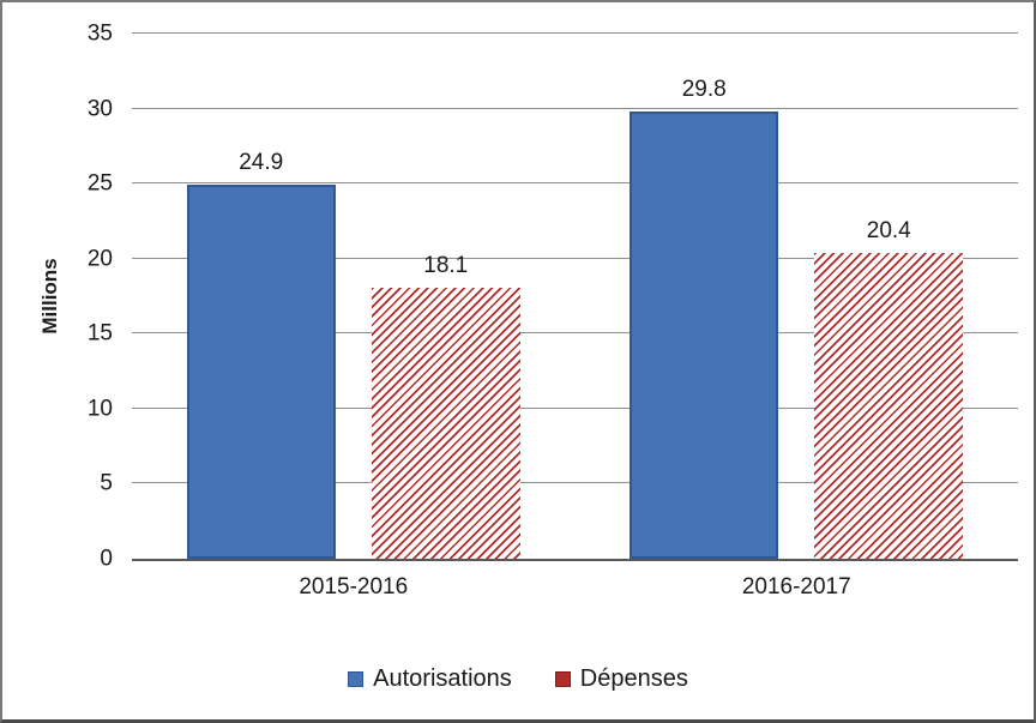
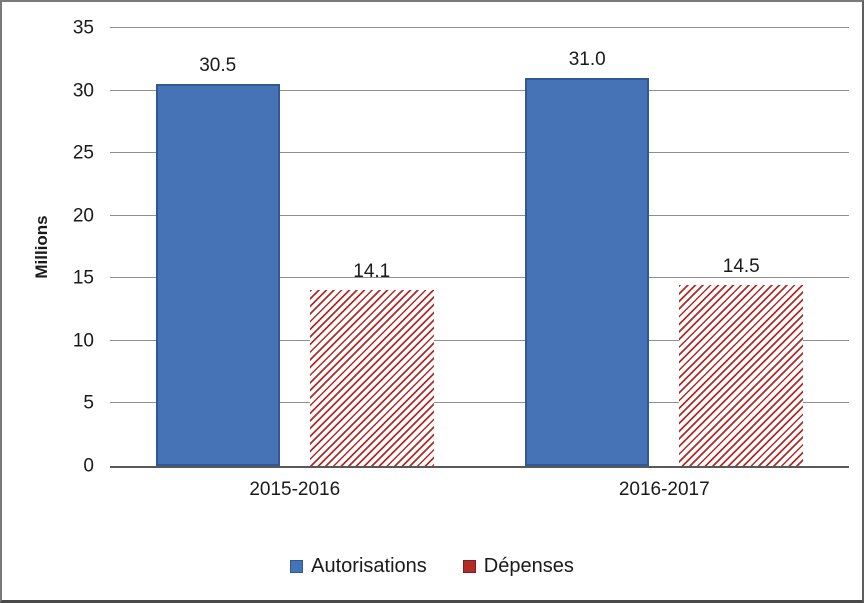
Autorisations/2015-2016: 24.9 -> 30.5
Dépenses/2015-2016: 18.1 -> 14.1
Autorisations/2016-2017: 29.8 -> 31.0
Dépenses/2016-2017: 20.4 -> 14.5
